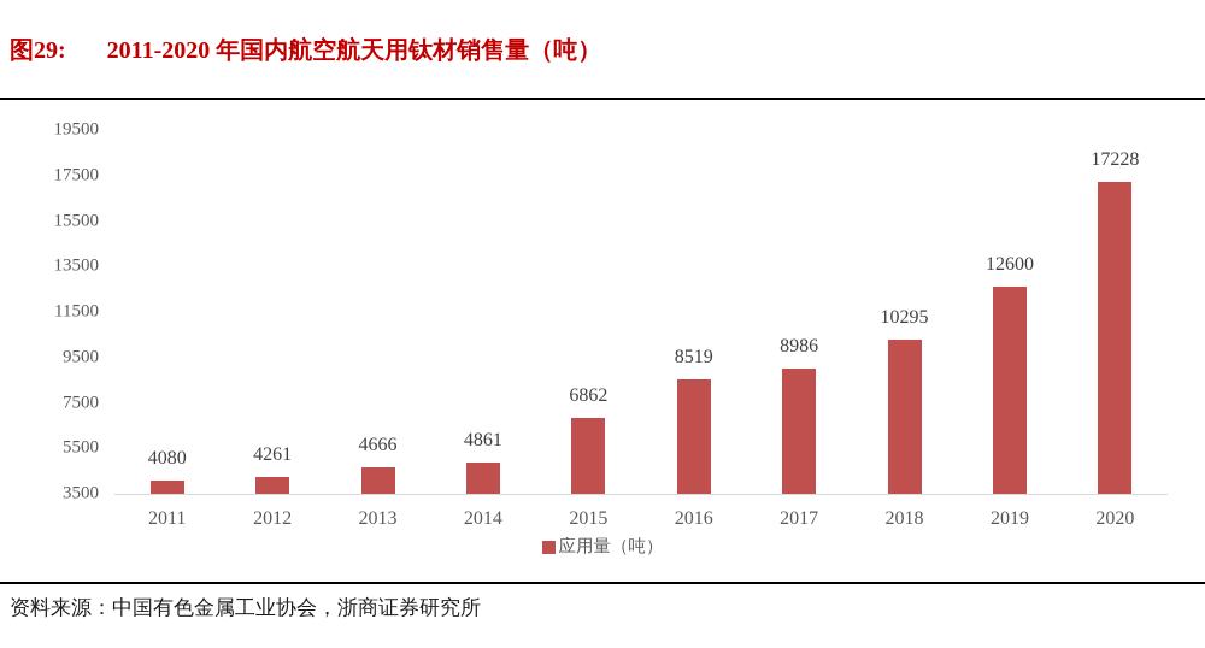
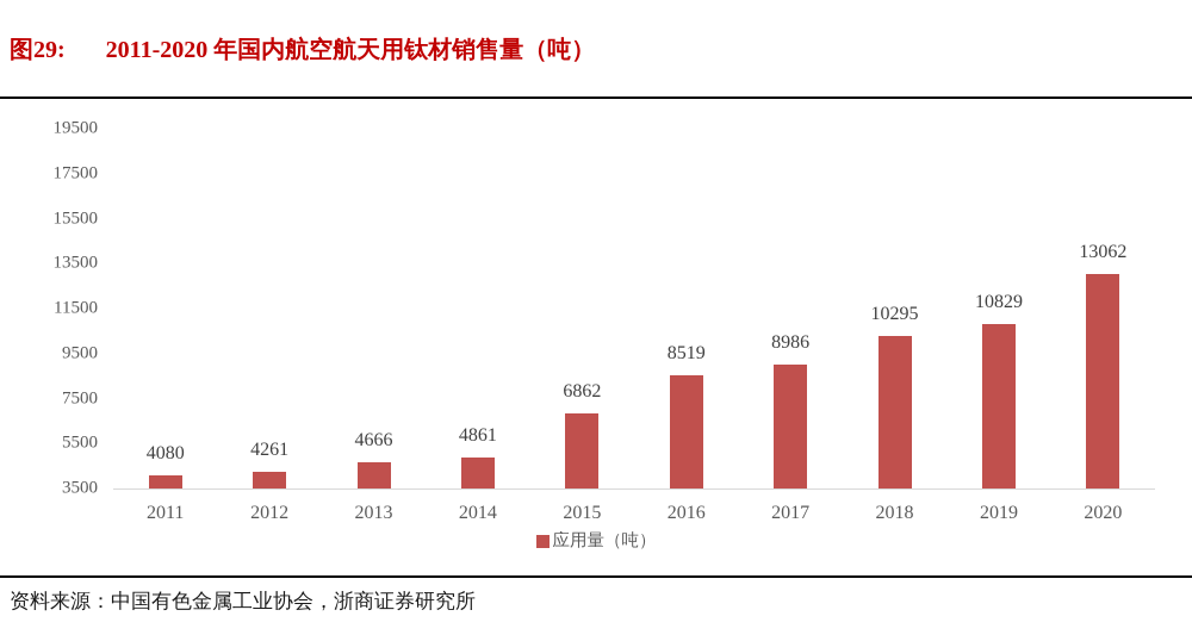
2019: 12600 -> 10829
2020: 17228 -> 13062
